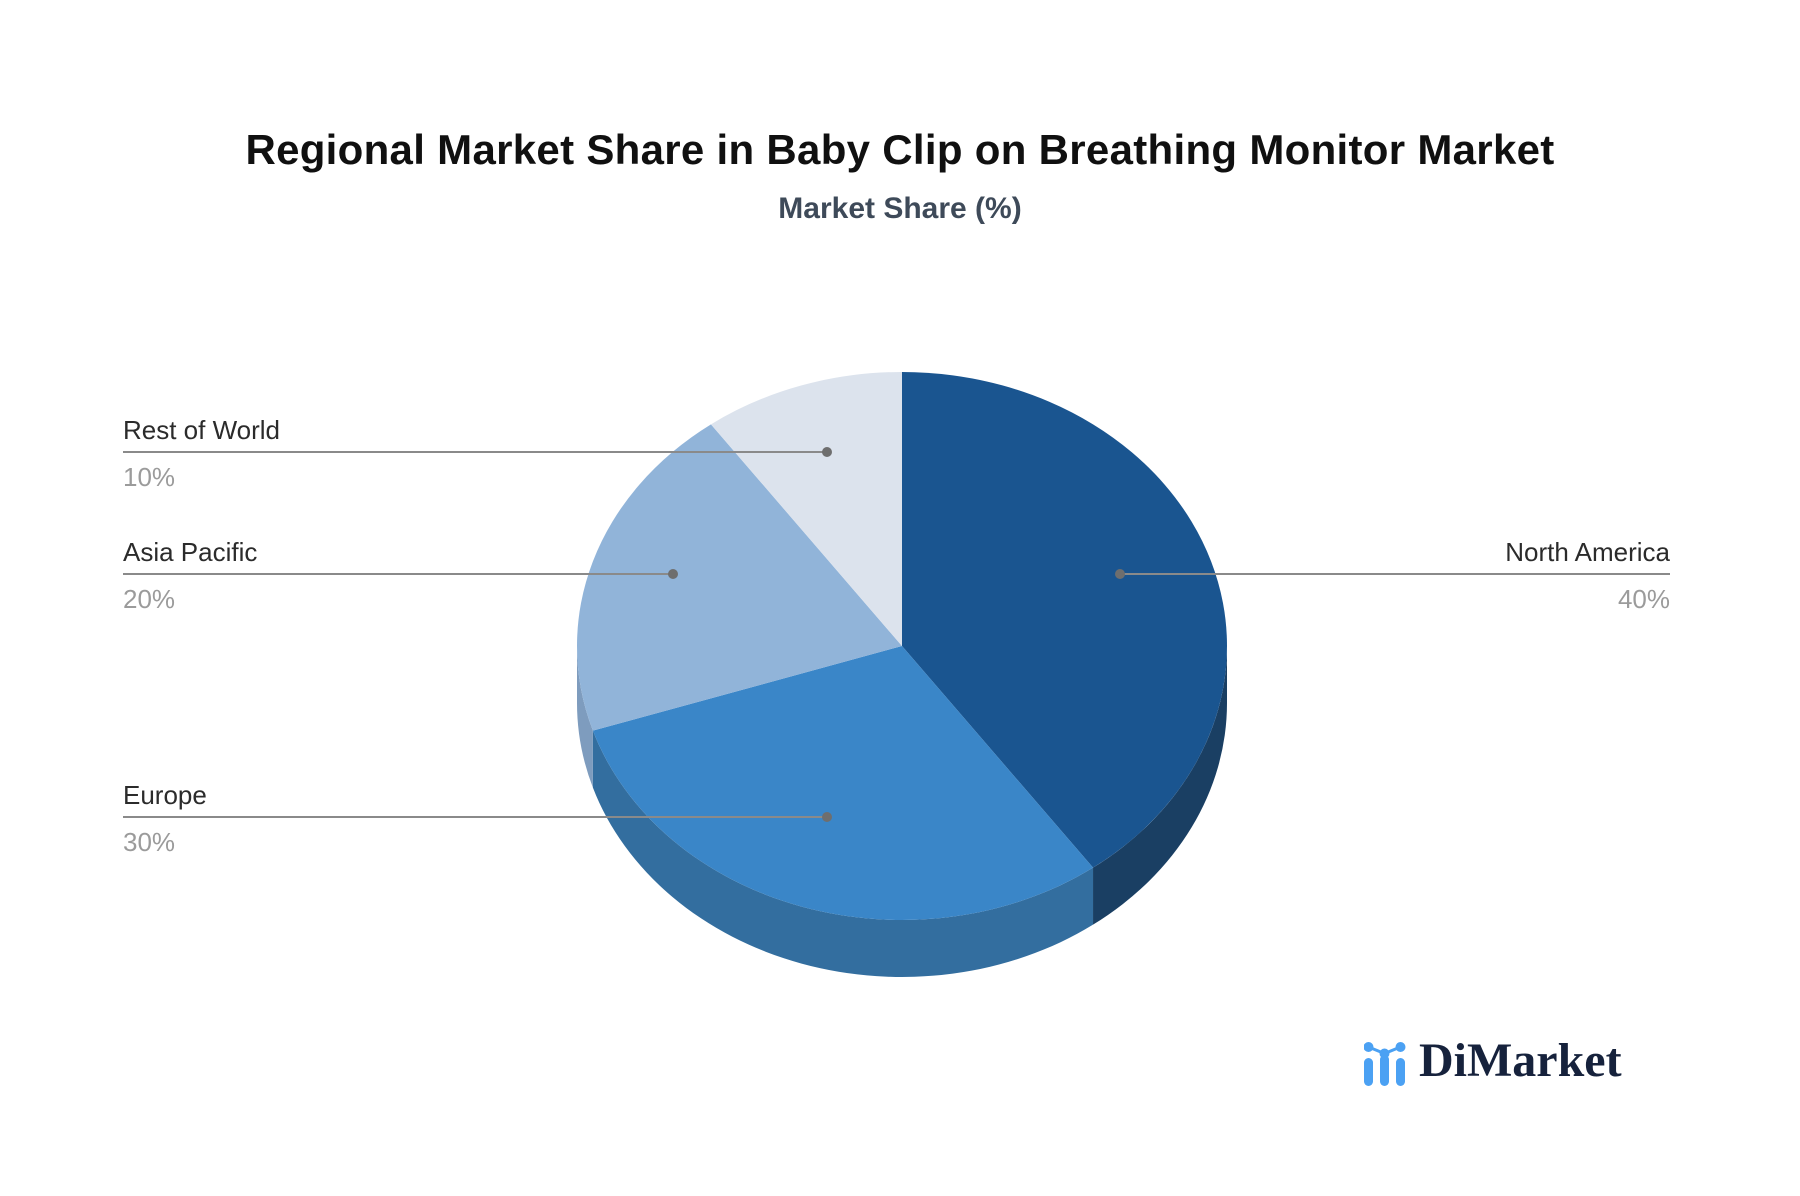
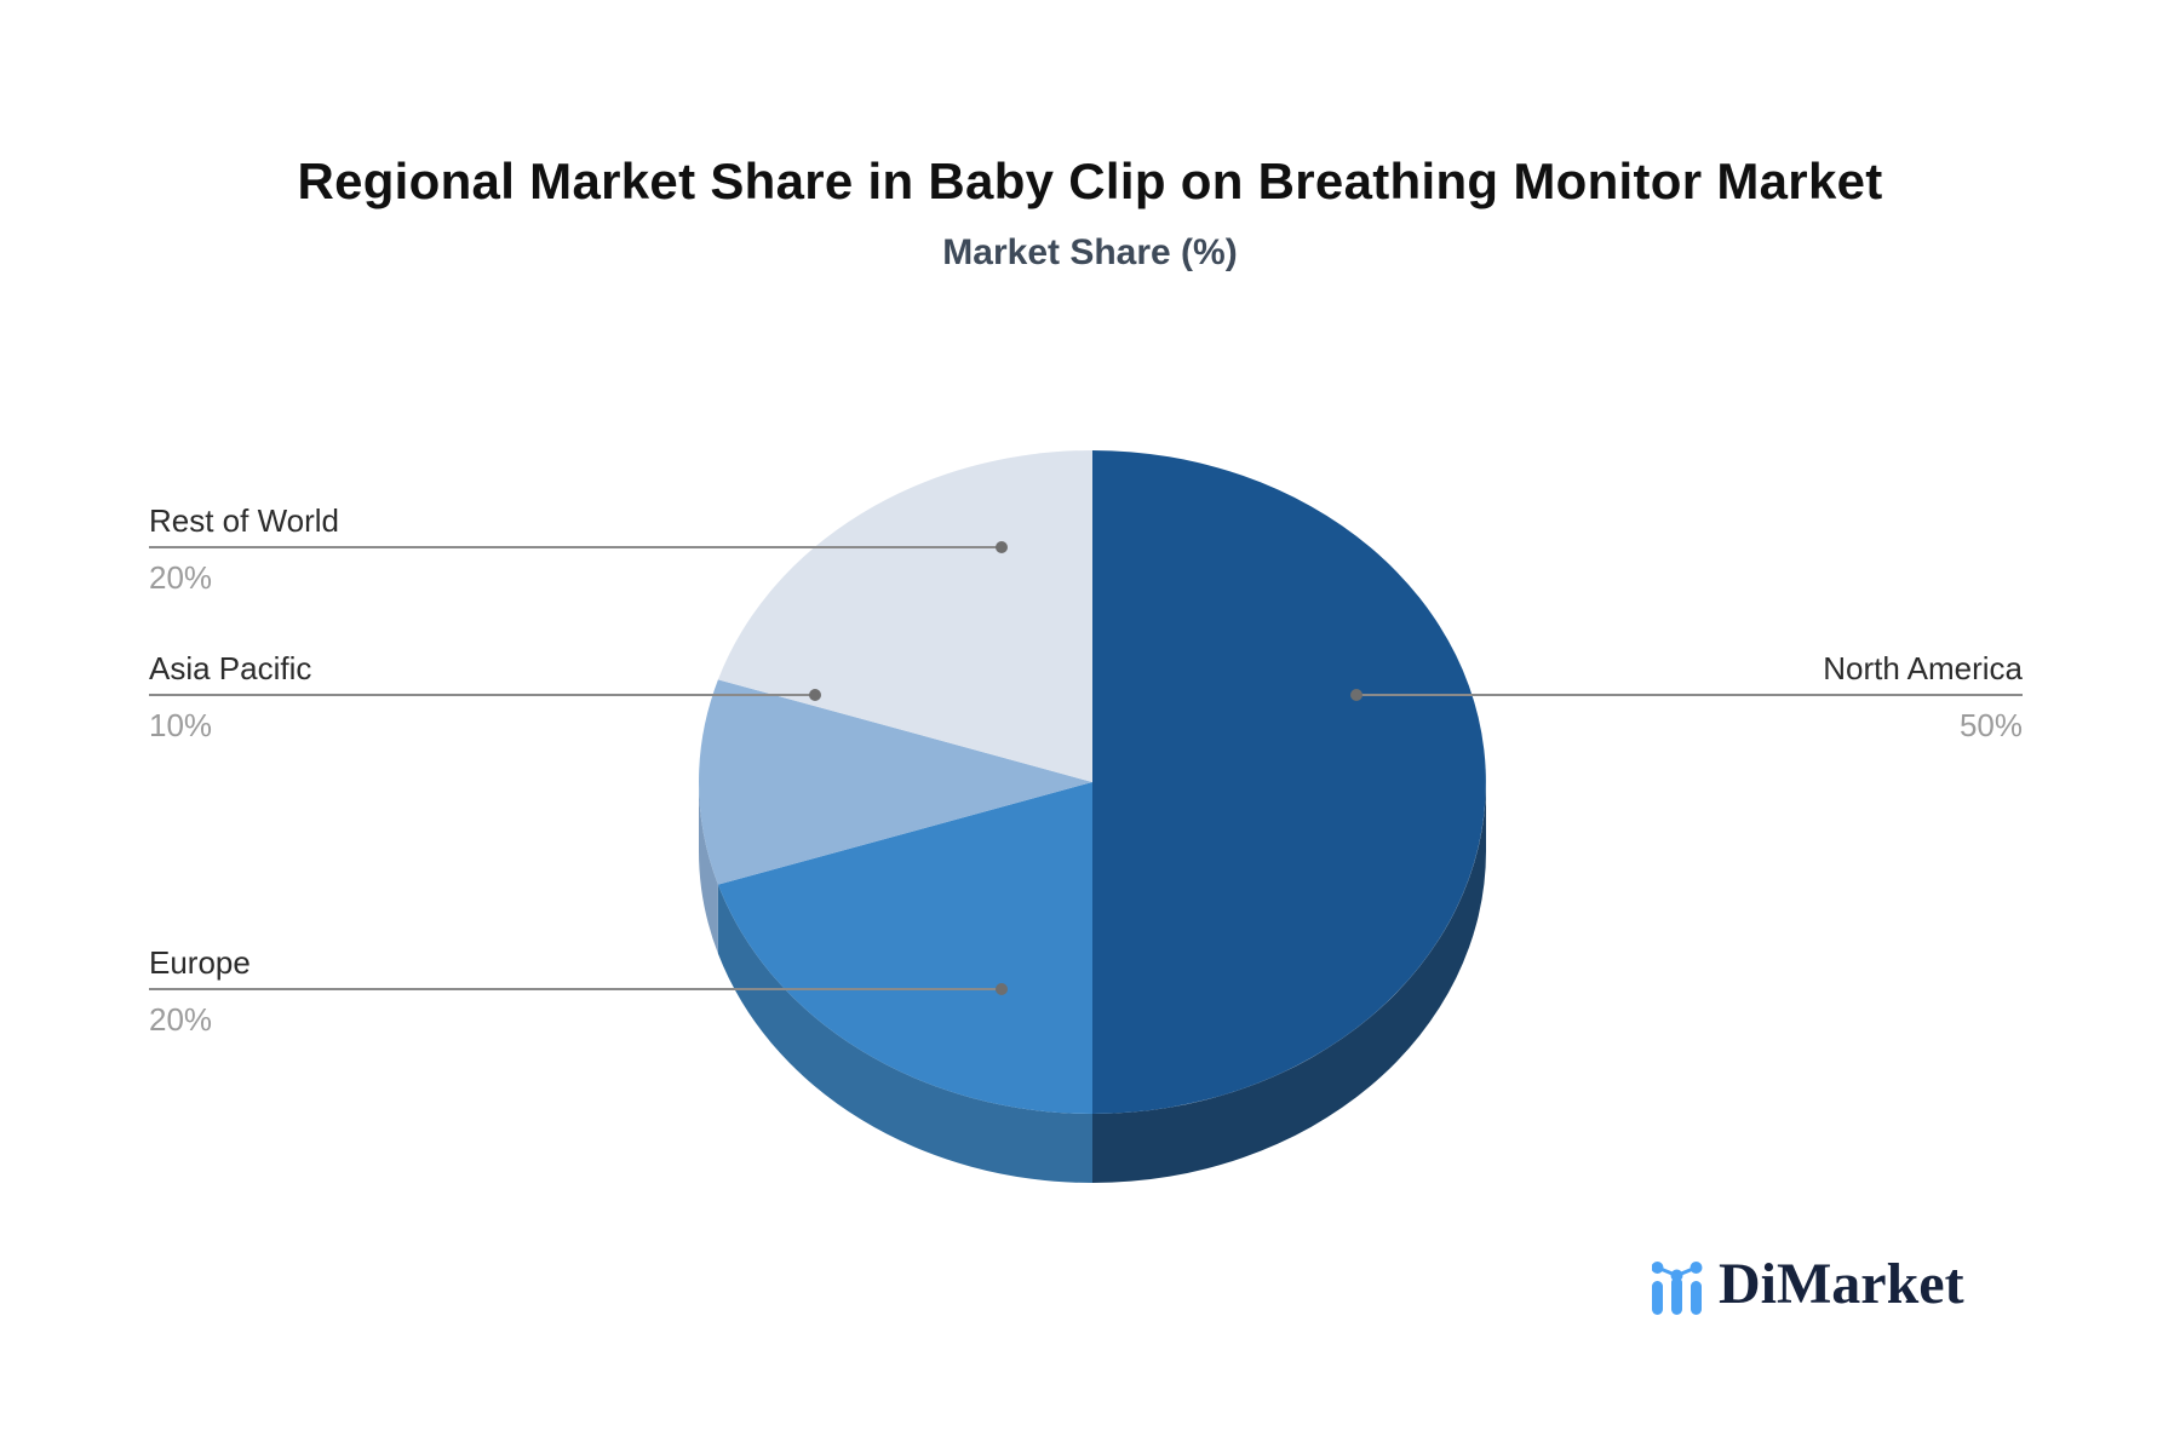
North America: 40% -> 50%
Europe: 30% -> 20%
Asia Pacific: 20% -> 10%
Rest of World: 10% -> 20%
